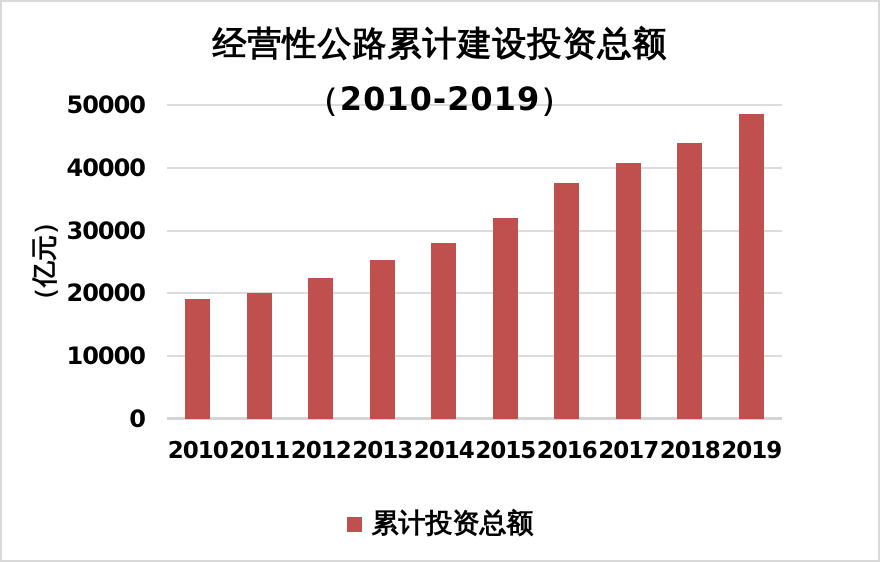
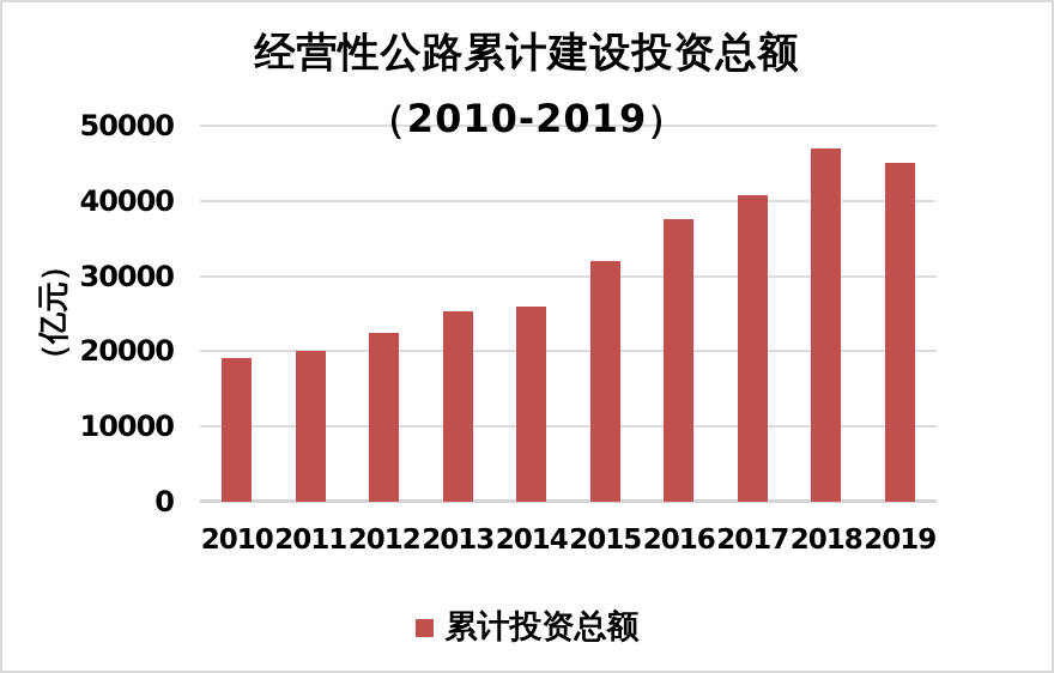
2014: 28000 -> 26000
2018: 44000 -> 47000
2019: 48000 -> 45000
